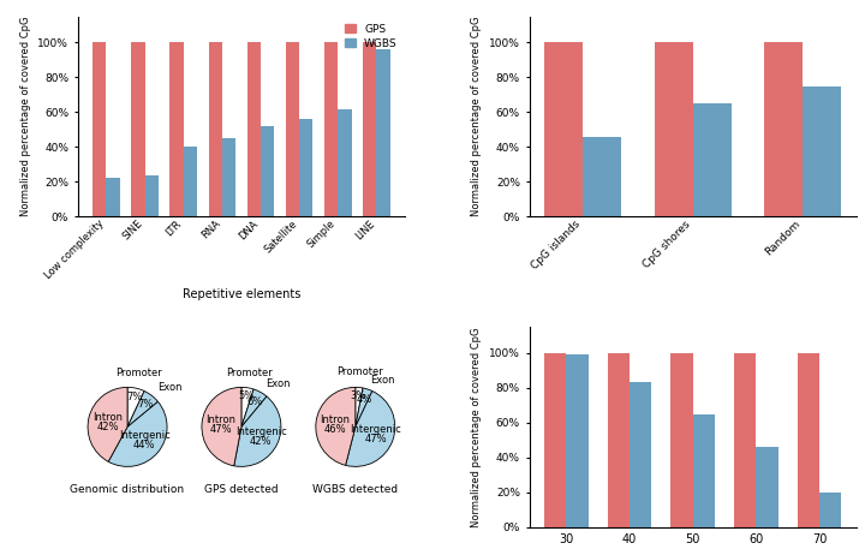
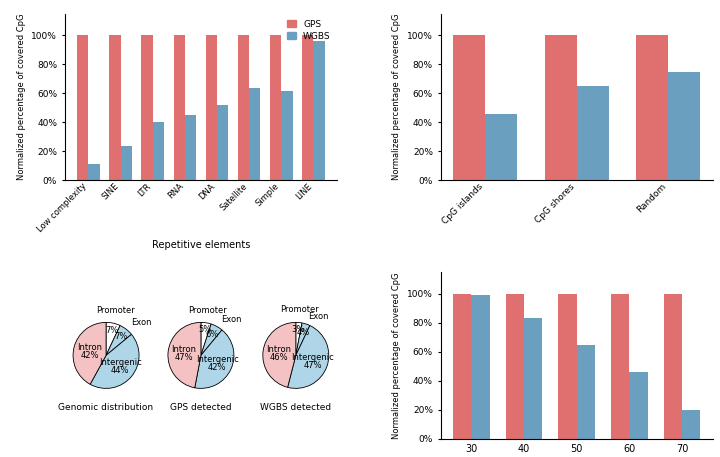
WGBS/Low complexity: 22% -> 11%
WGBS/Satellite: 56% -> 64%
